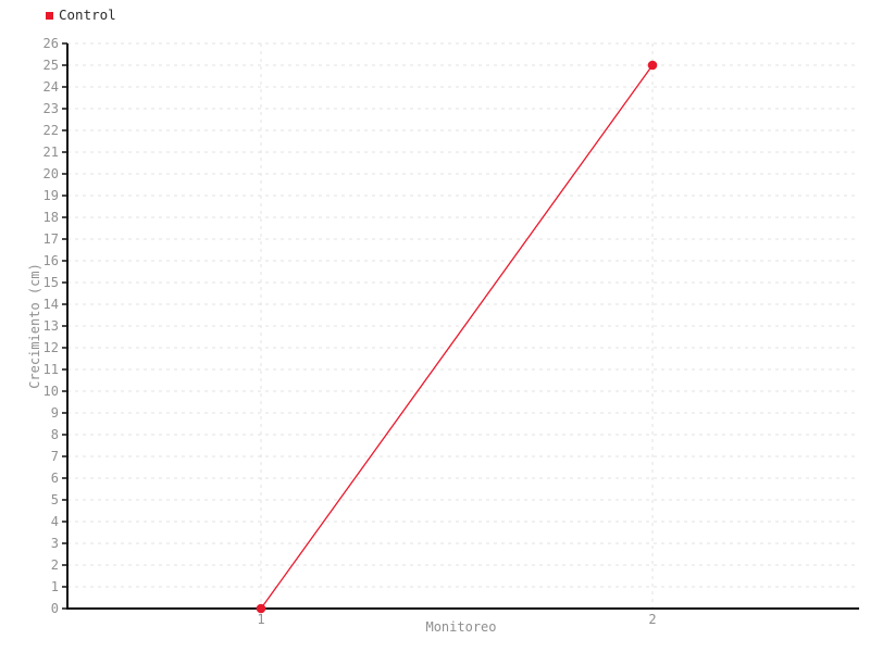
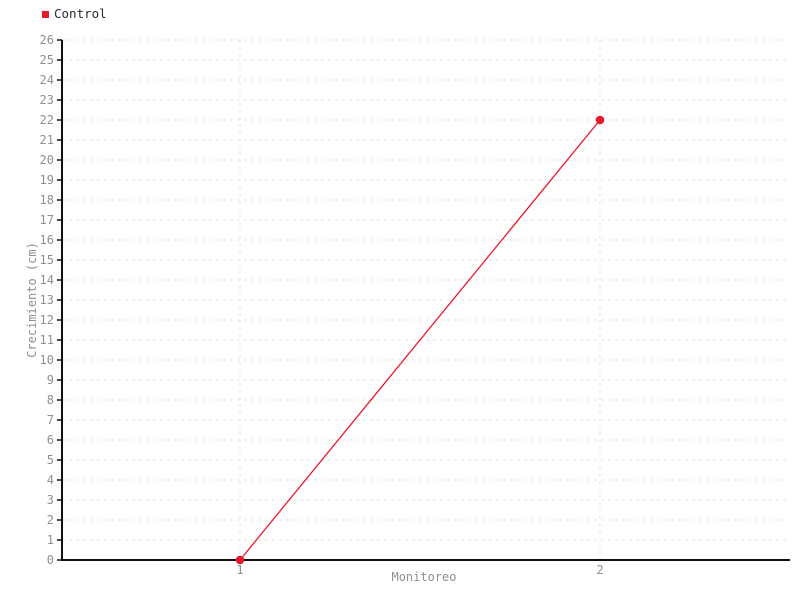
2: 25 -> 22
